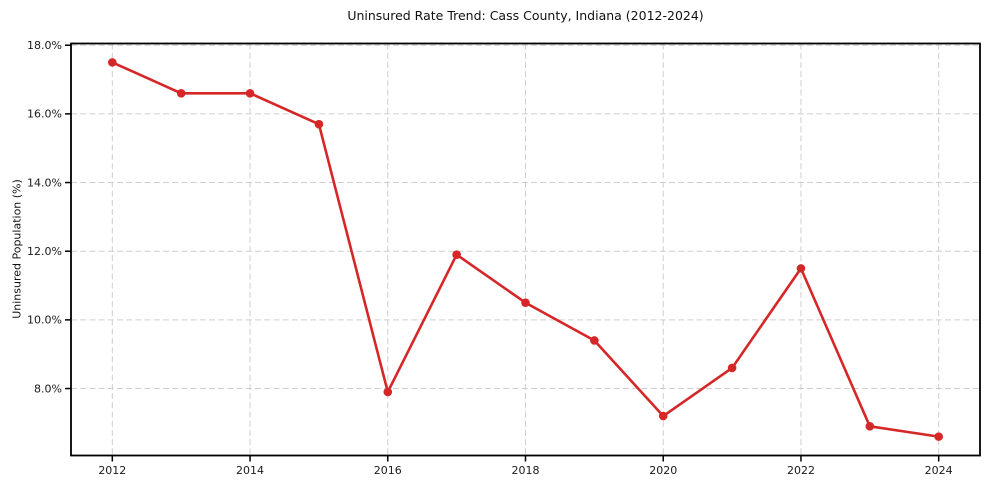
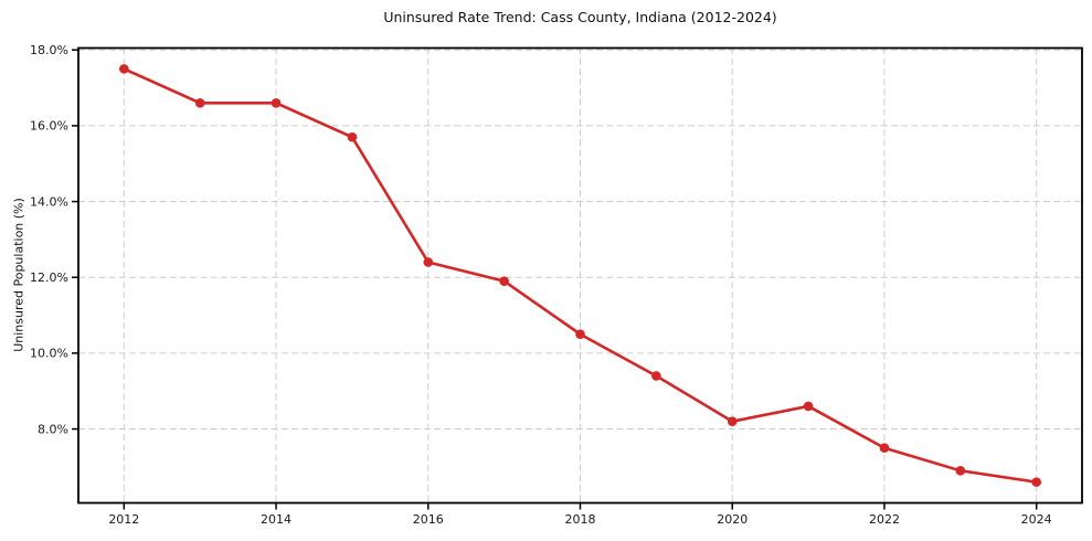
2016: 7.9% -> 12.4%
2020: 7.2% -> 8.2%
2022: 11.5% -> 7.5%
